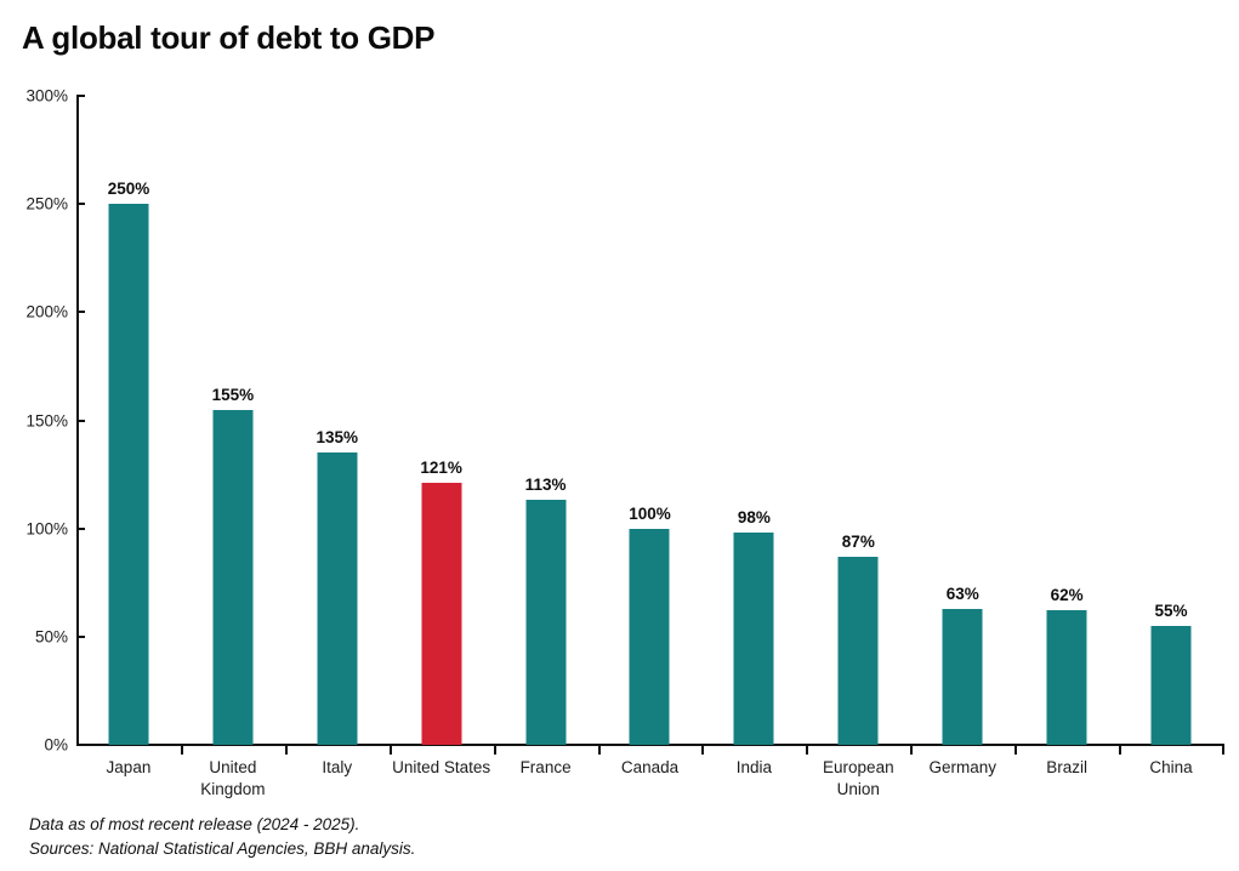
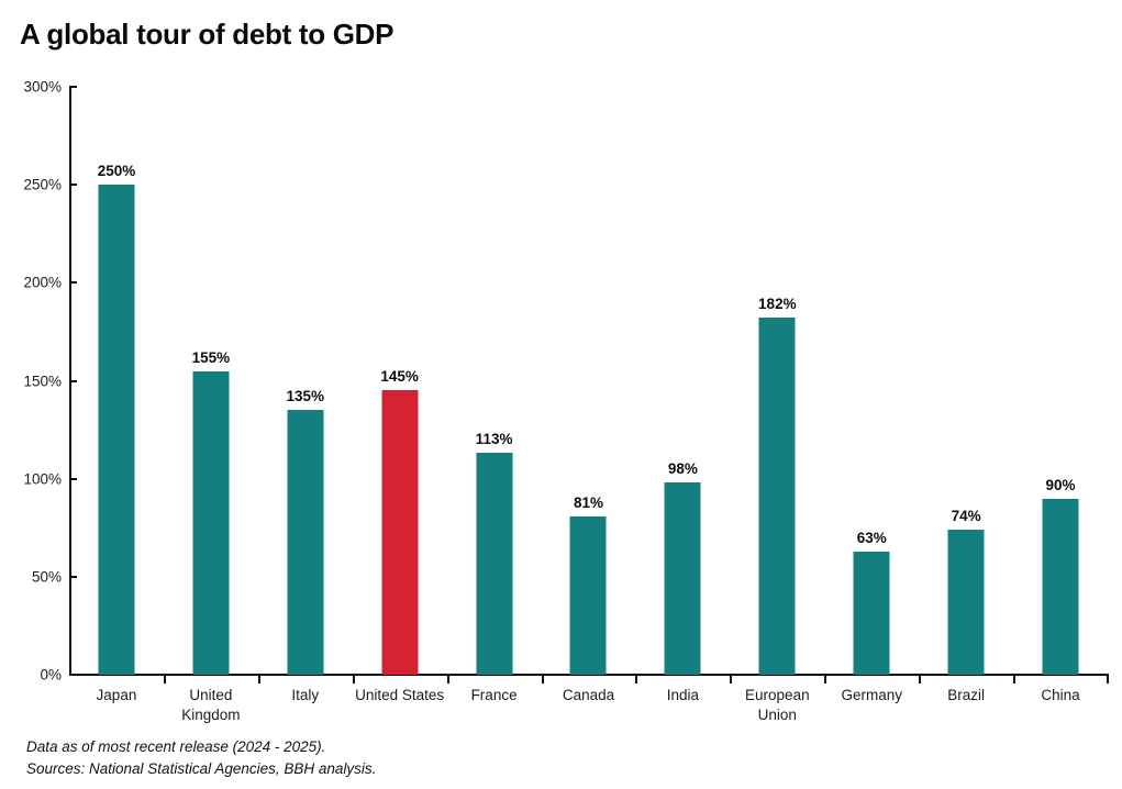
United States: 121% -> 145%
Canada: 100% -> 81%
European Union: 87% -> 182%
Brazil: 62% -> 74%
China: 55% -> 90%
